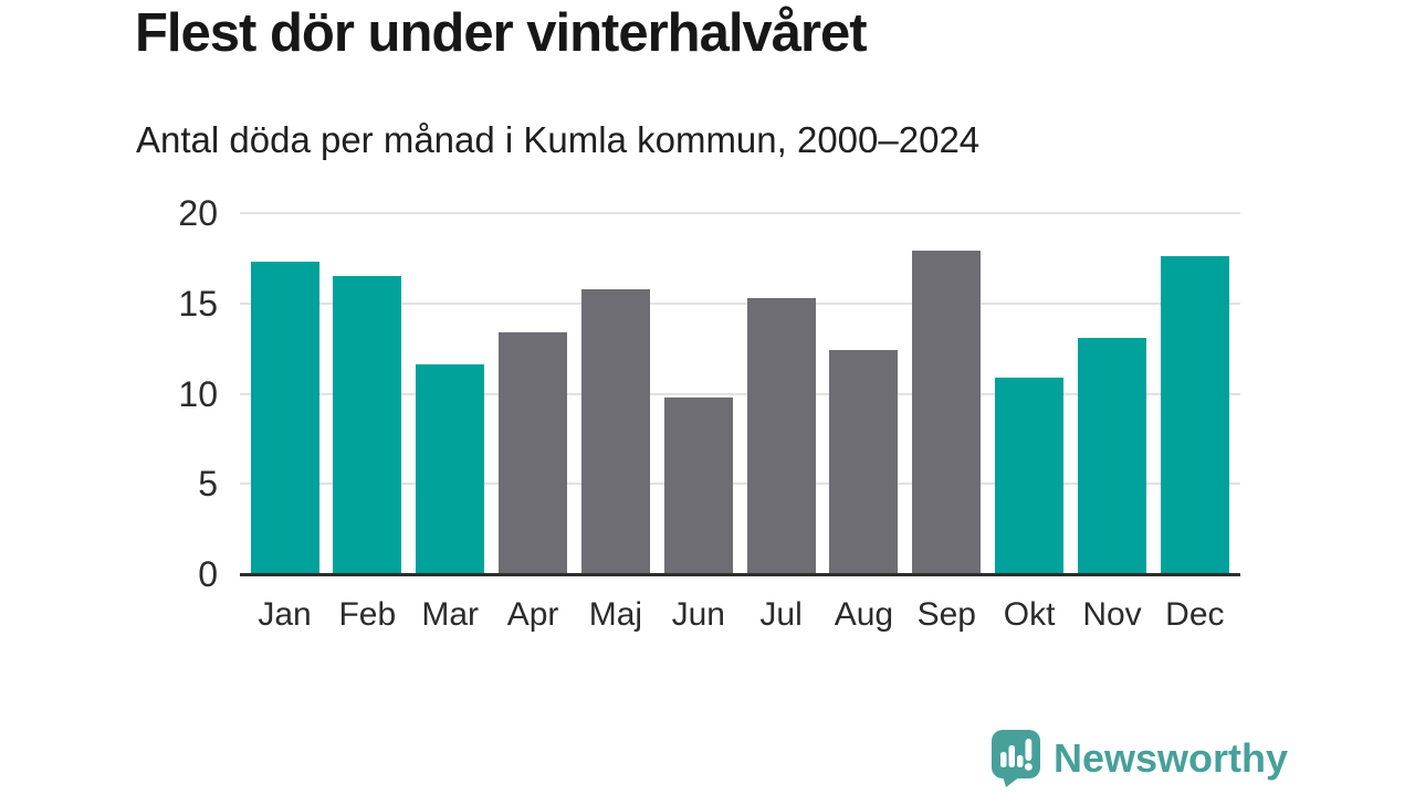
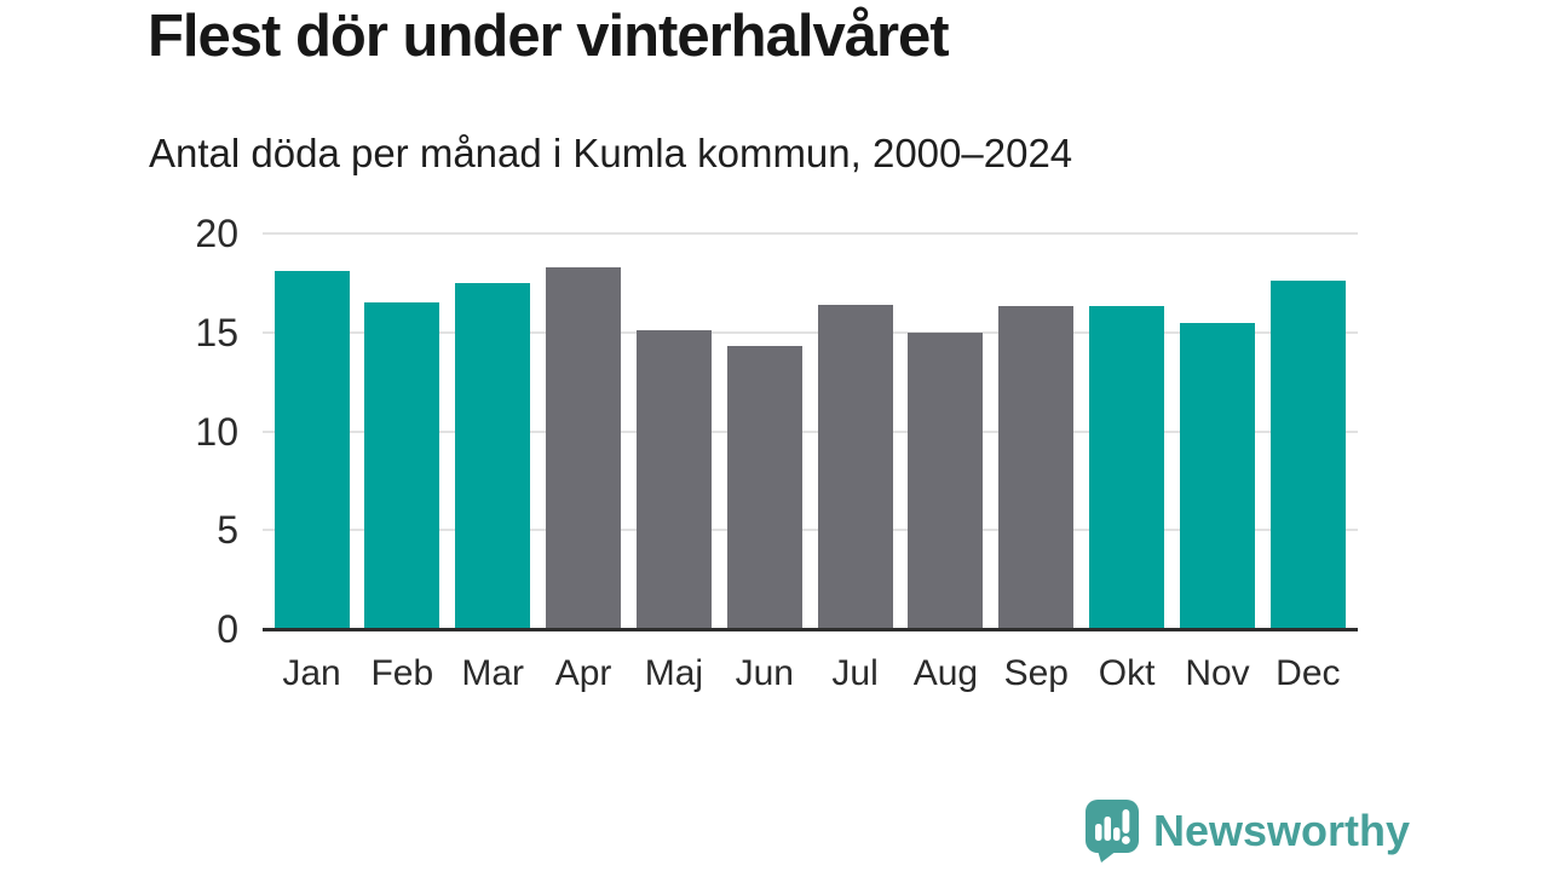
Jan: 17.3 -> 18.1
Mar: 11.6 -> 17.5
Apr: 13.4 -> 18.3
Maj: 15.8 -> 15.1
Jun: 9.8 -> 14.3
Jul: 15.3 -> 16.4
Aug: 12.4 -> 15.0
Sep: 17.9 -> 16.3
Okt: 10.9 -> 16.3
Nov: 13.1 -> 15.5
